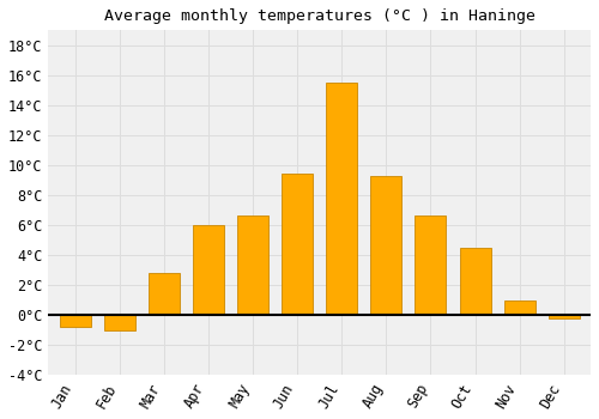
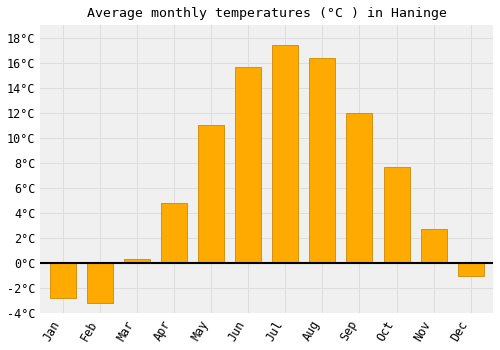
Jan: -0.8°C -> -2.8°C
Feb: -1.0°C -> -3.2°C
Mar: 2.8°C -> 0.3°C
Apr: 6.0°C -> 4.8°C
May: 6.6°C -> 11.0°C
Jun: 9.4°C -> 15.7°C
Jul: 15.5°C -> 17.4°C
Aug: 9.3°C -> 16.4°C
Sep: 6.6°C -> 12.0°C
Oct: 4.5°C -> 7.7°C
Nov: 1.0°C -> 2.7°C
Dec: -0.2°C -> -1.0°C
